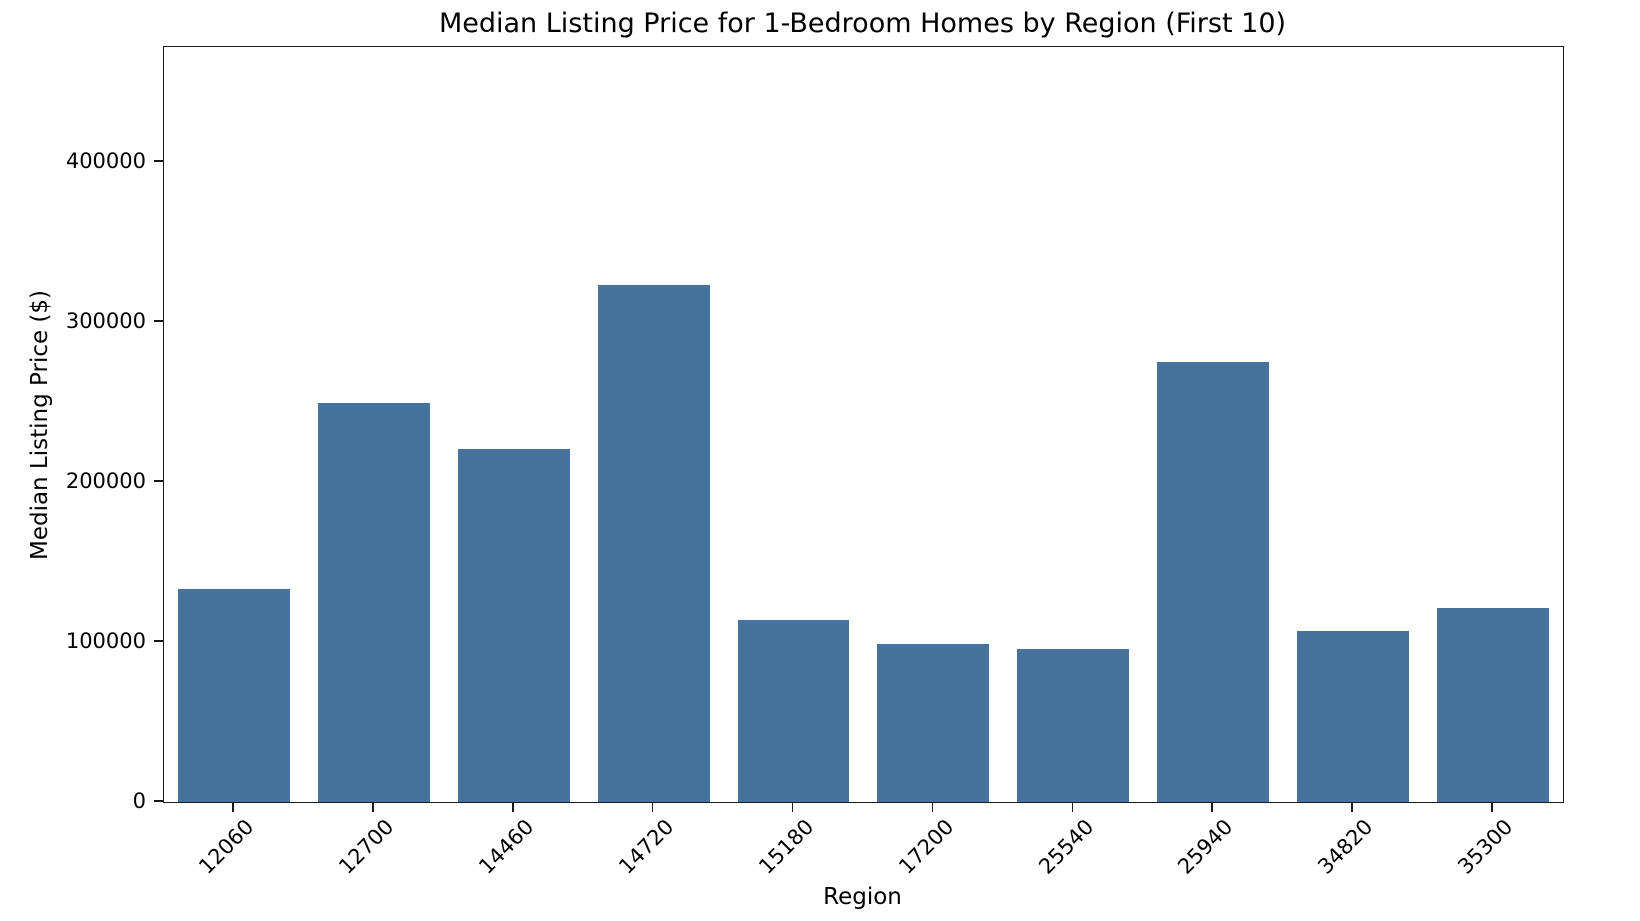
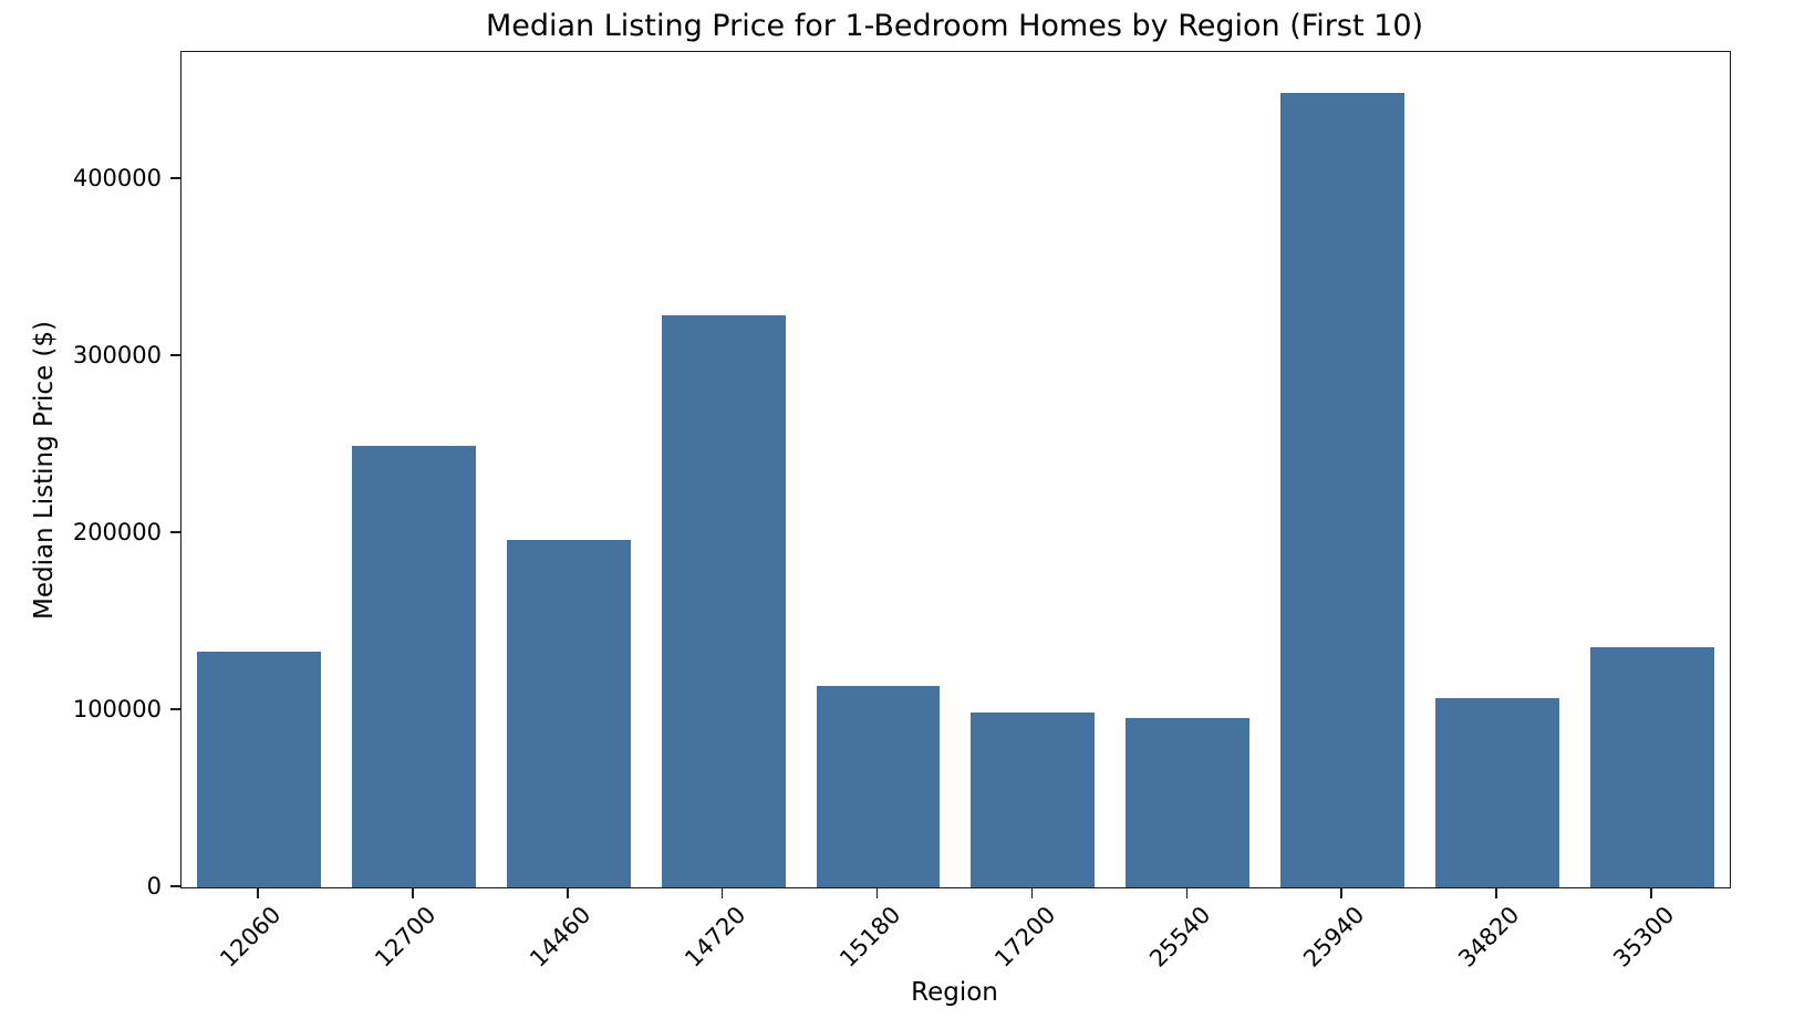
14460: 221000 -> 196000
25940: 275000 -> 449000
35300: 121000 -> 136000
